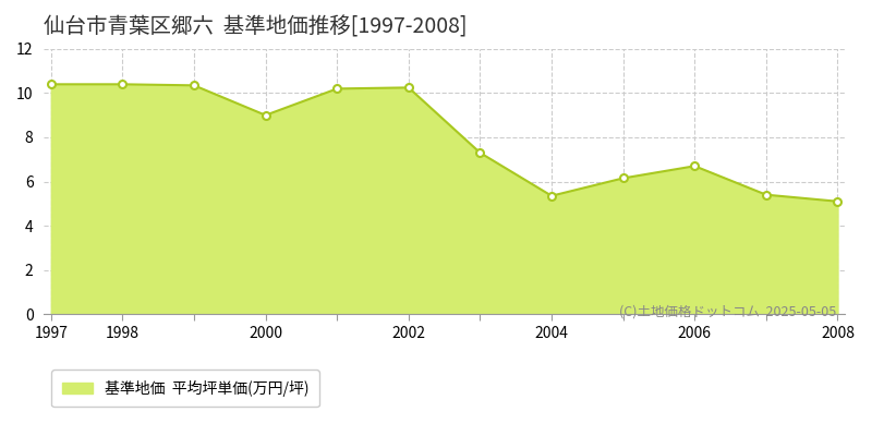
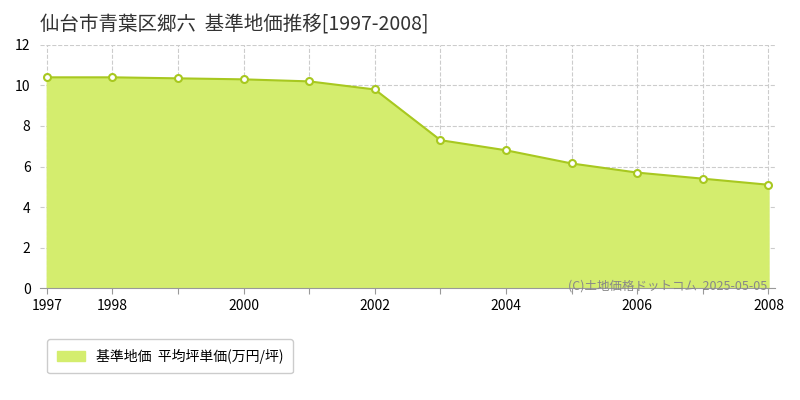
2000: 9.00 -> 10.30
2002: 10.25 -> 9.80
2004: 5.35 -> 6.80
2006: 6.70 -> 5.70
